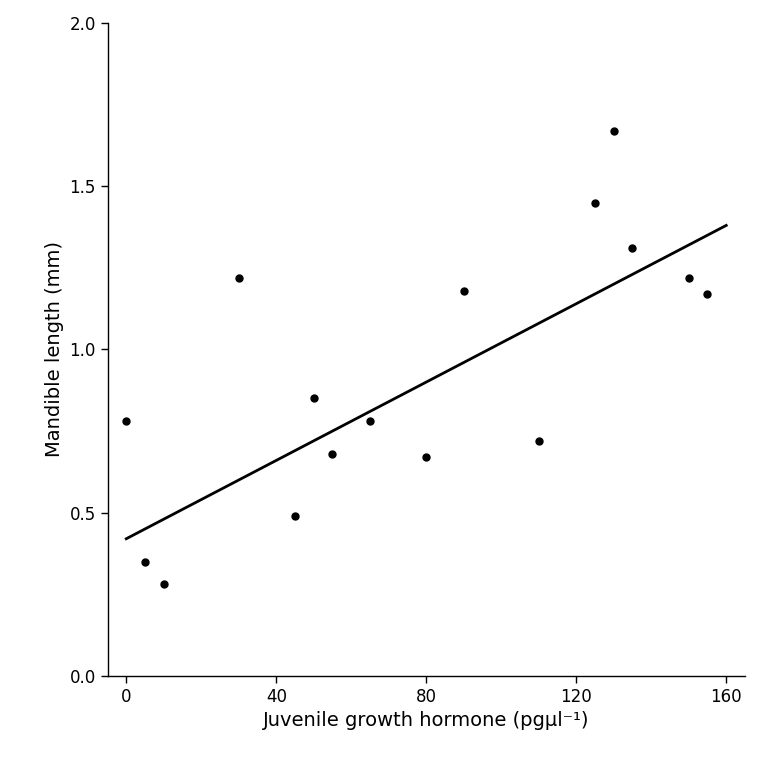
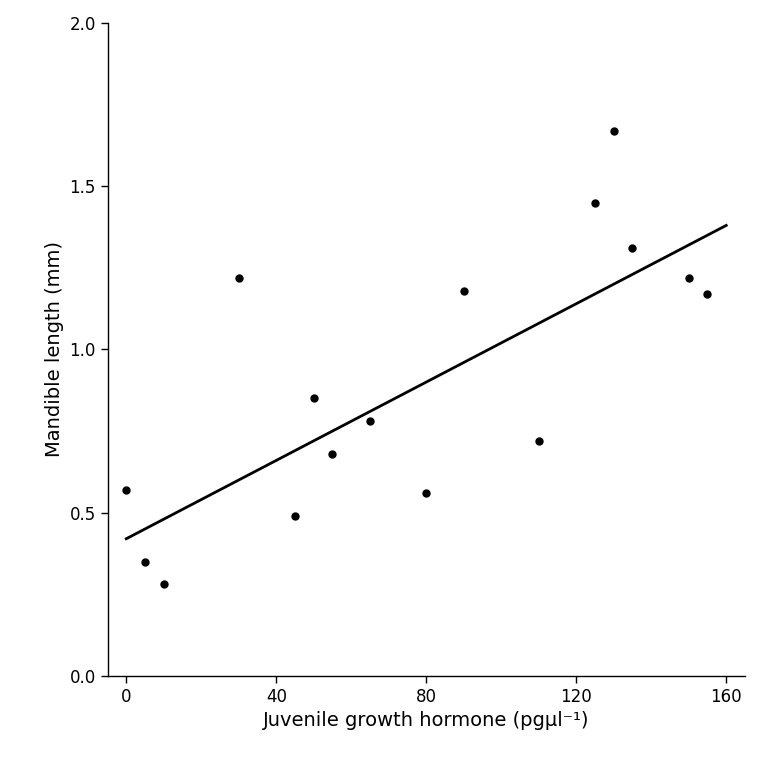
0: 0.78 -> 0.57
80: 0.67 -> 0.56
